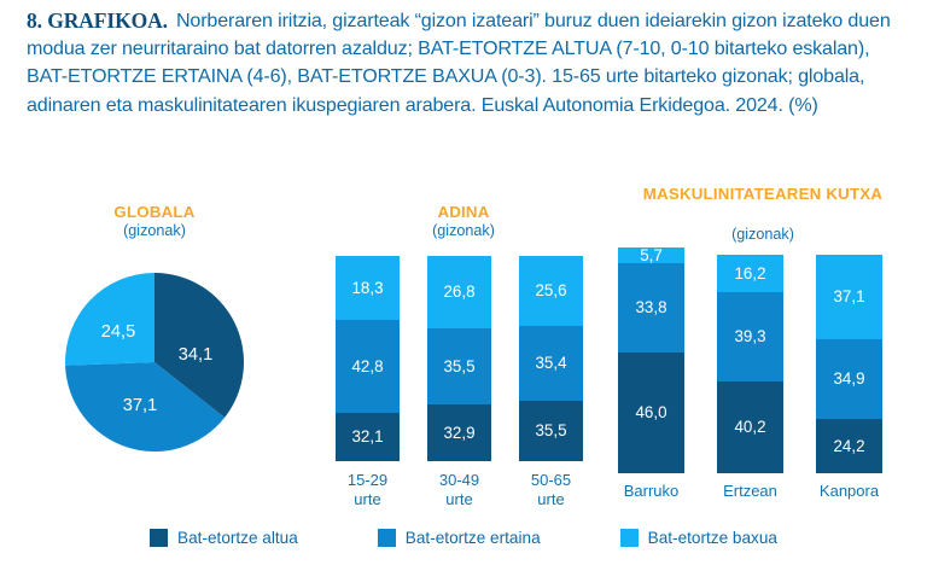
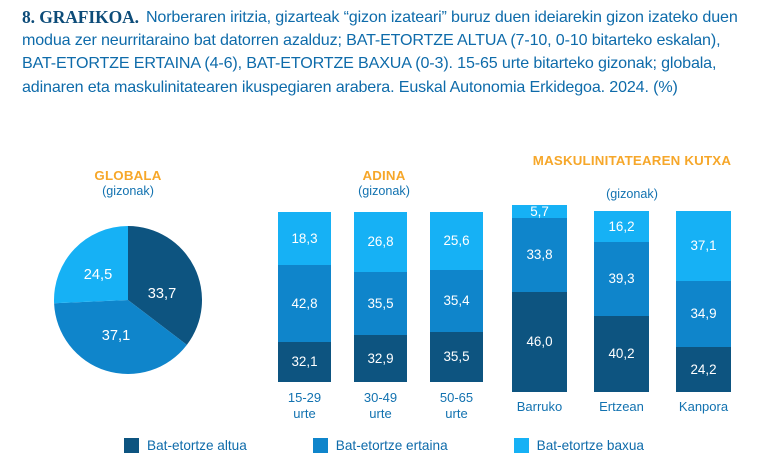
GLOBALA/Bat-etortze altua: 34,1 -> 33,7
